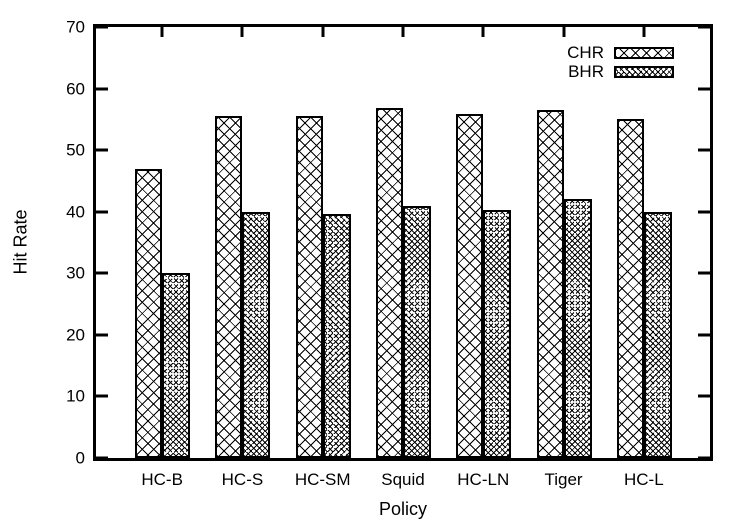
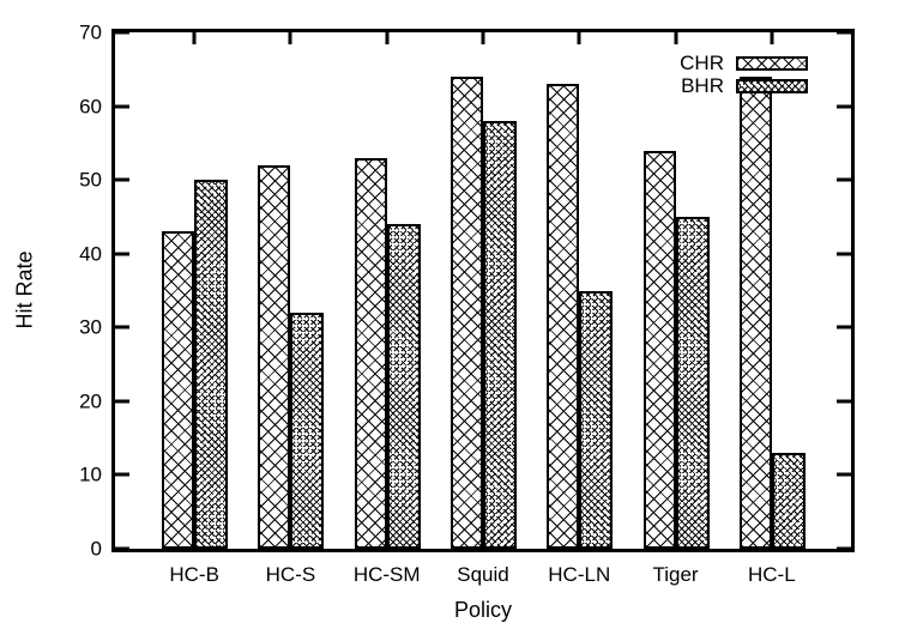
CHR/HC-B: 47 -> 43
BHR/HC-B: 30 -> 50
CHR/HC-S: 56 -> 52
BHR/HC-S: 40 -> 32
CHR/HC-SM: 56 -> 53
BHR/HC-SM: 40 -> 44
CHR/Squid: 57 -> 64
BHR/Squid: 41 -> 58
CHR/HC-LN: 56 -> 63
BHR/HC-LN: 40 -> 35
CHR/Tiger: 56 -> 54
BHR/Tiger: 42 -> 45
CHR/HC-L: 55 -> 64
BHR/HC-L: 40 -> 13
